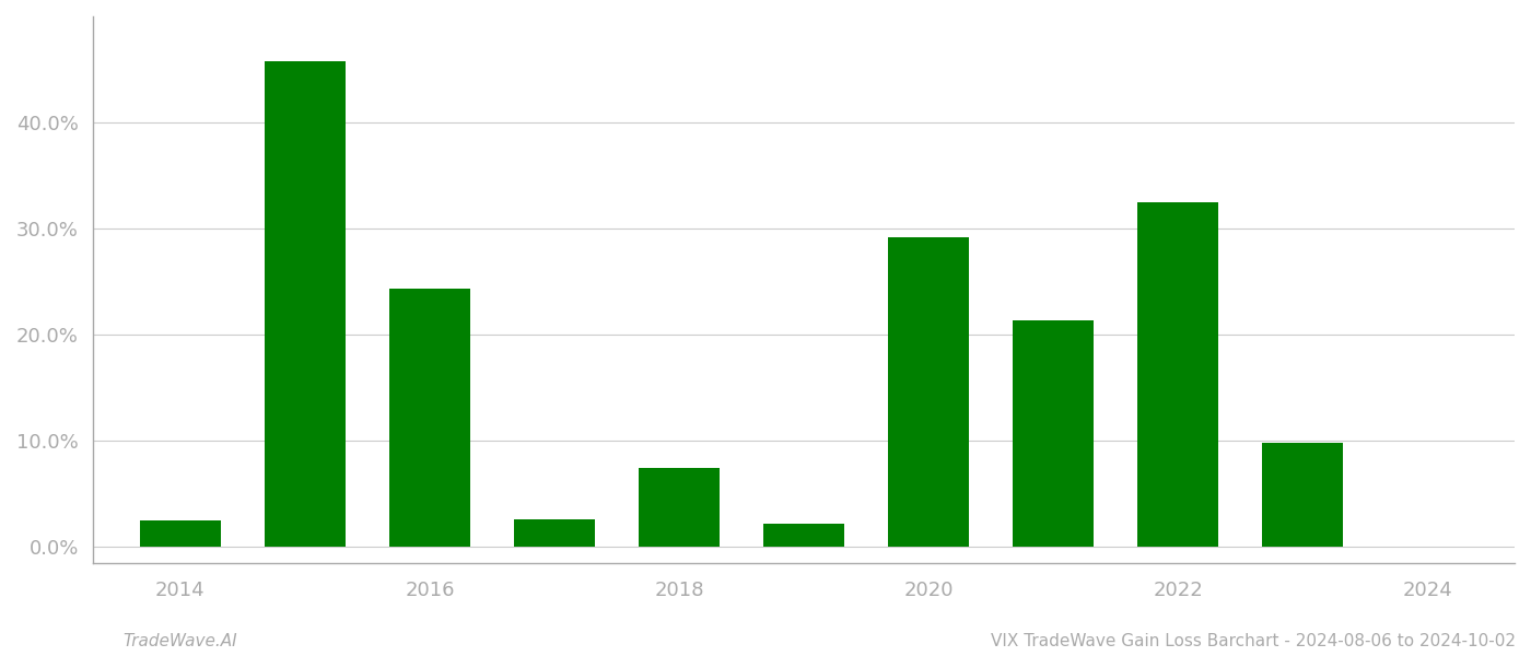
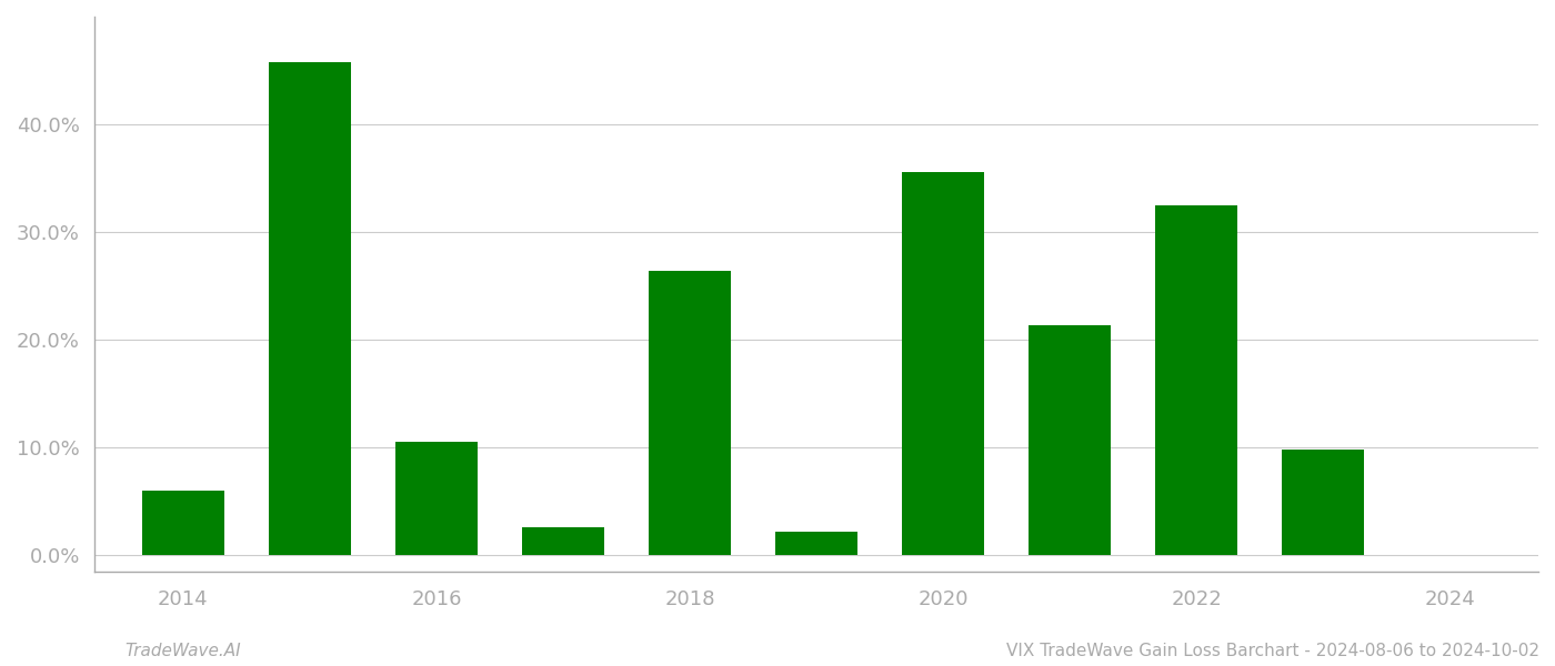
2014: 2.5% -> 6.0%
2016: 24.4% -> 10.6%
2018: 7.5% -> 26.4%
2020: 29.2% -> 35.6%
